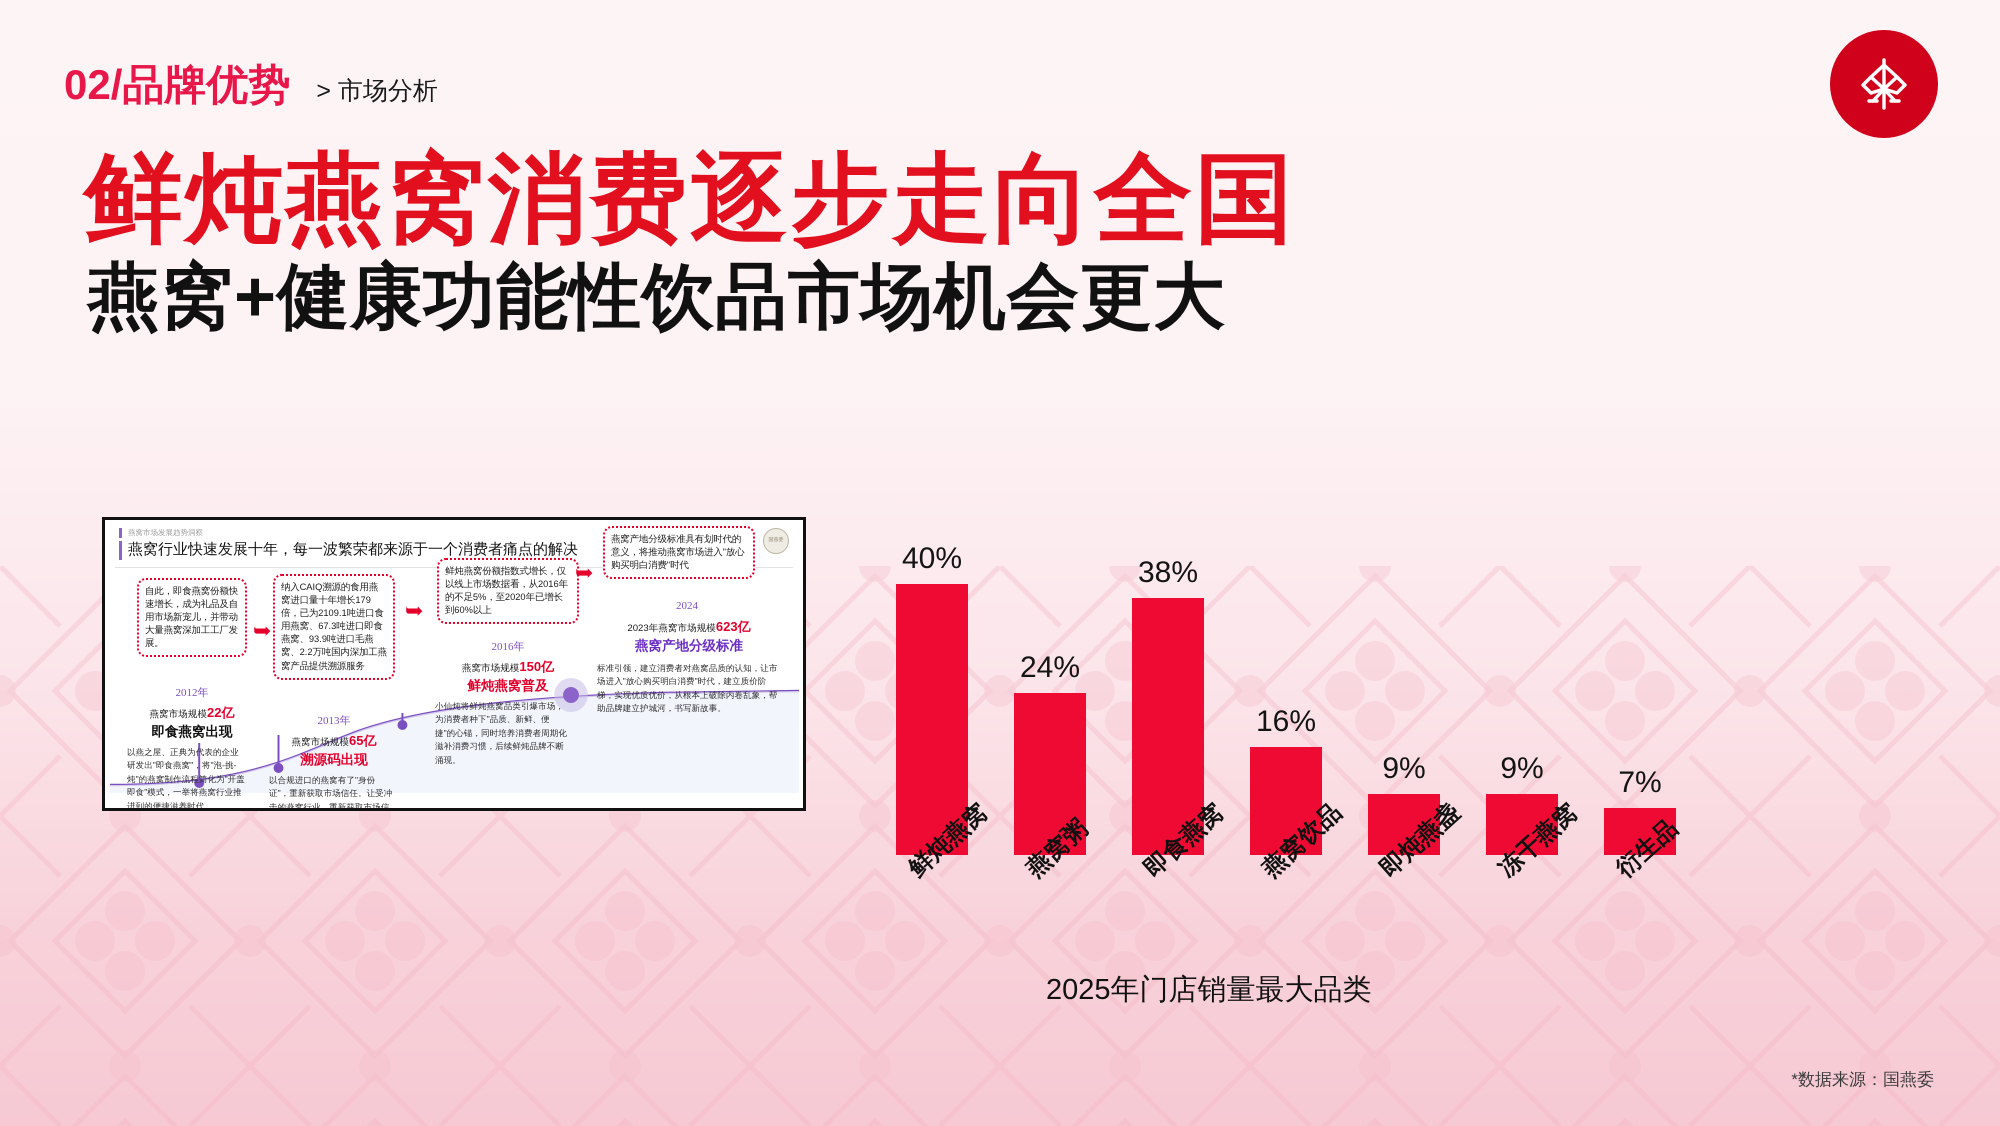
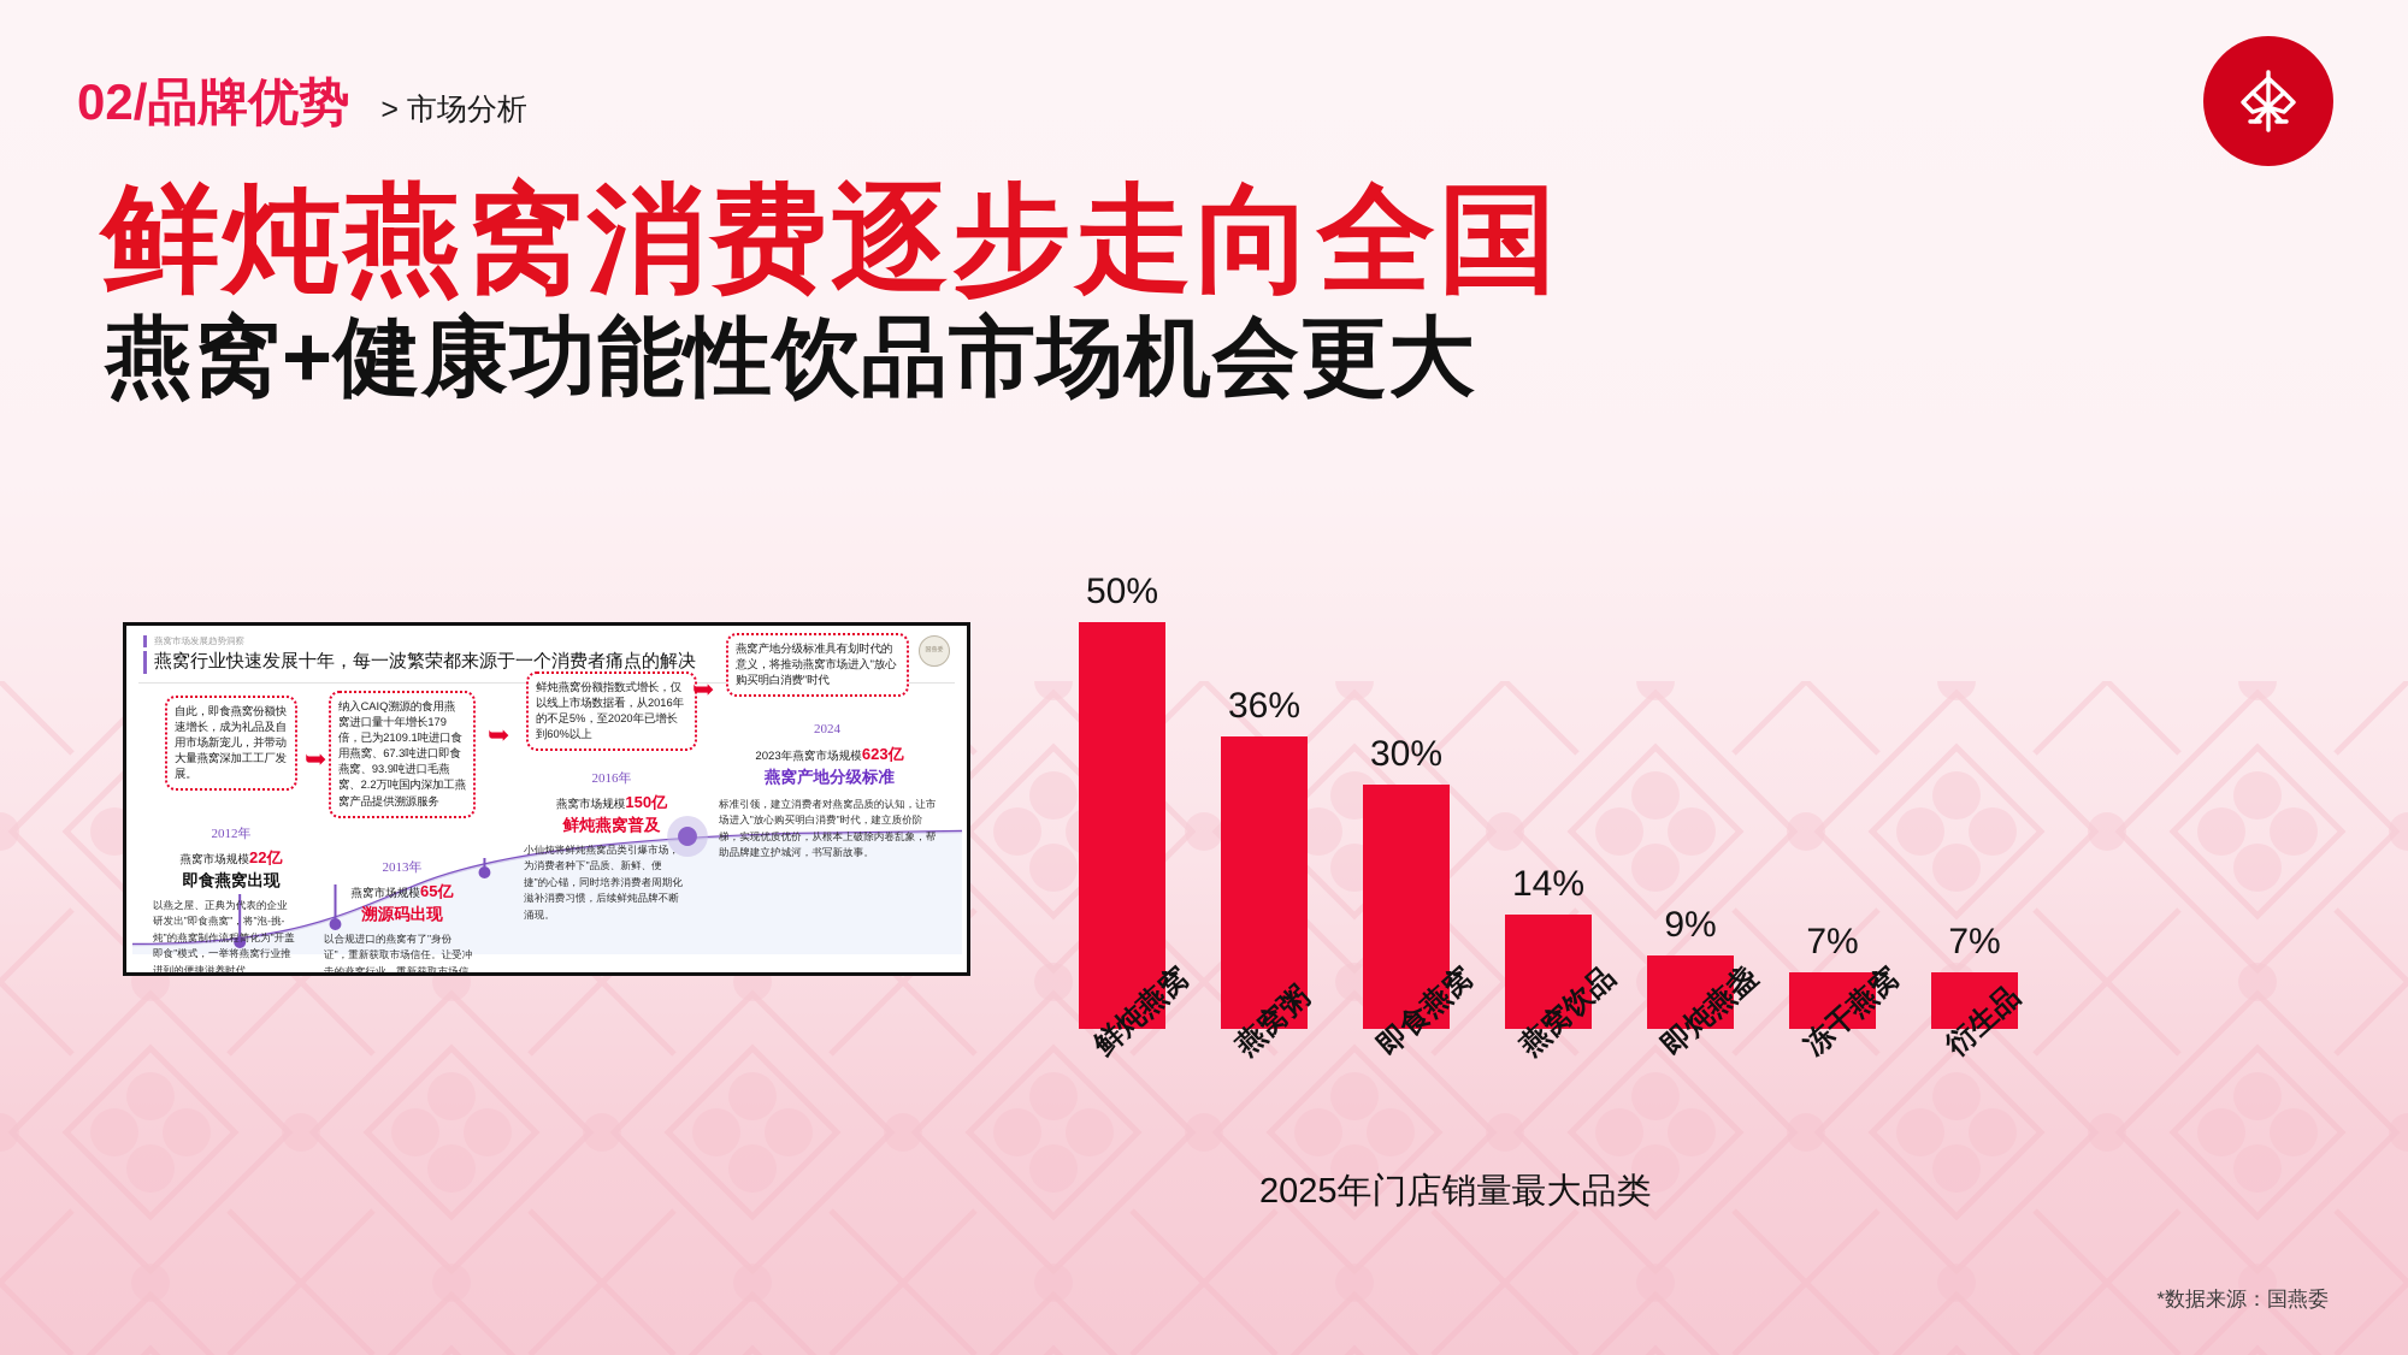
鲜炖燕窝: 40% -> 50%
燕窝粥: 24% -> 36%
即食燕窝: 38% -> 30%
燕窝饮品: 16% -> 14%
冻干燕窝: 9% -> 7%
